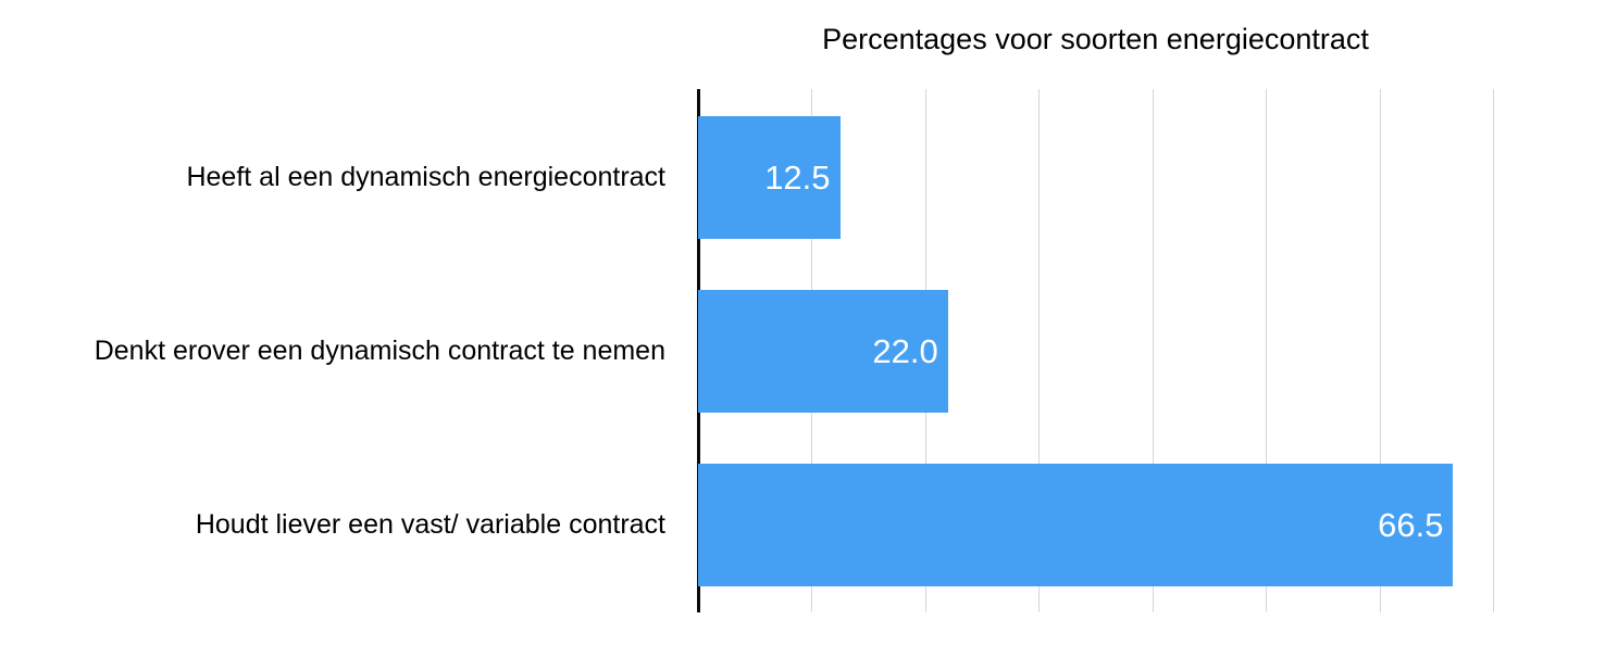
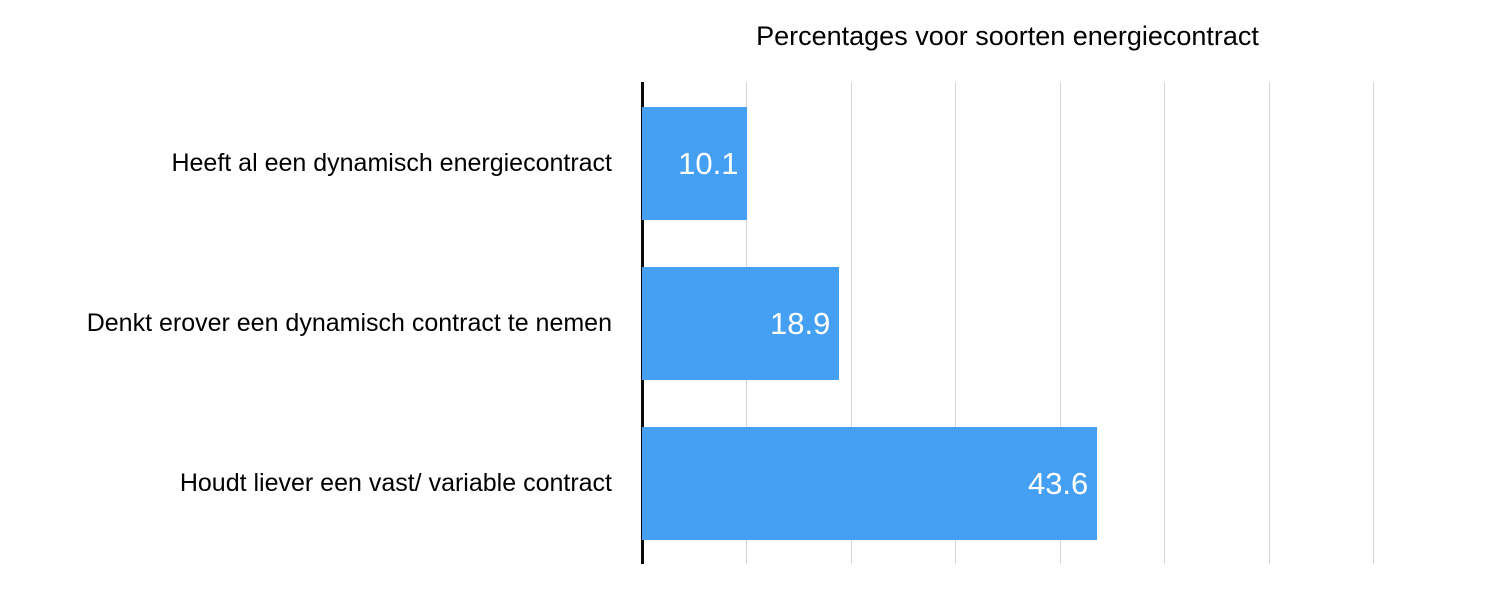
Heeft al een dynamisch energiecontract: 12.5 -> 10.1
Denkt erover een dynamisch contract te nemen: 22.0 -> 18.9
Houdt liever een vast/ variable contract: 66.5 -> 43.6
